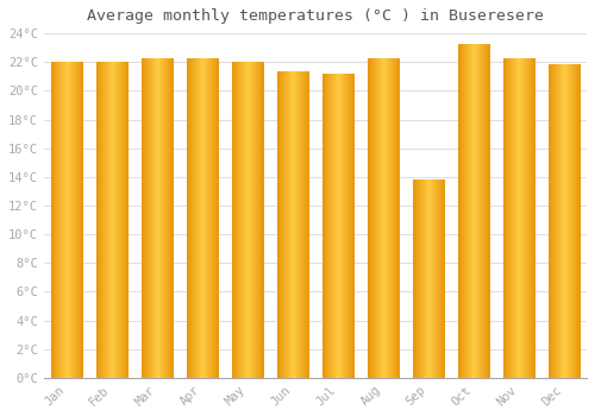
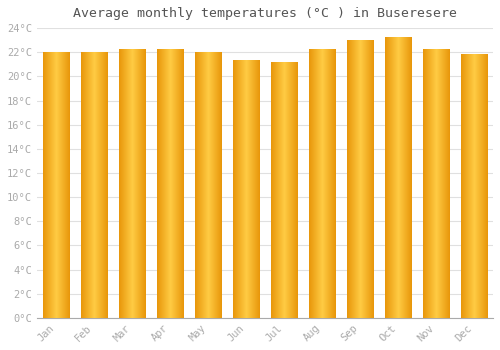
Sep: 13.8°C -> 23.0°C
